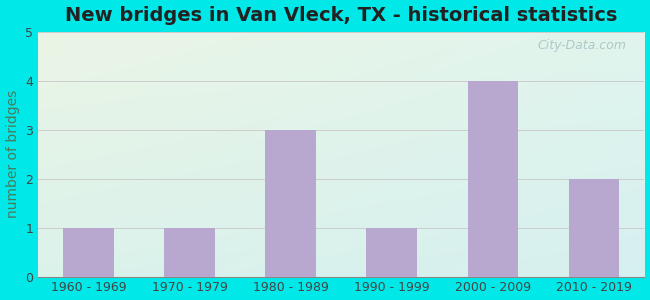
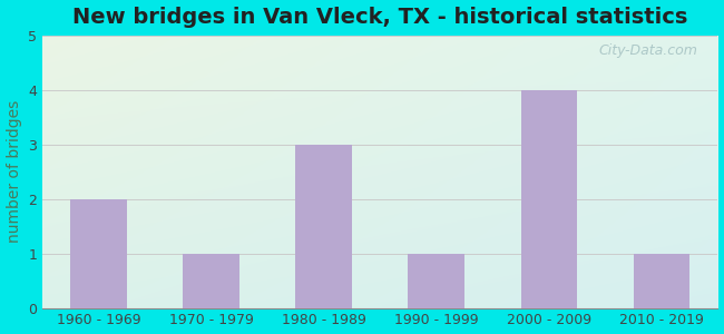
1960 - 1969: 1 -> 2
2010 - 2019: 2 -> 1
